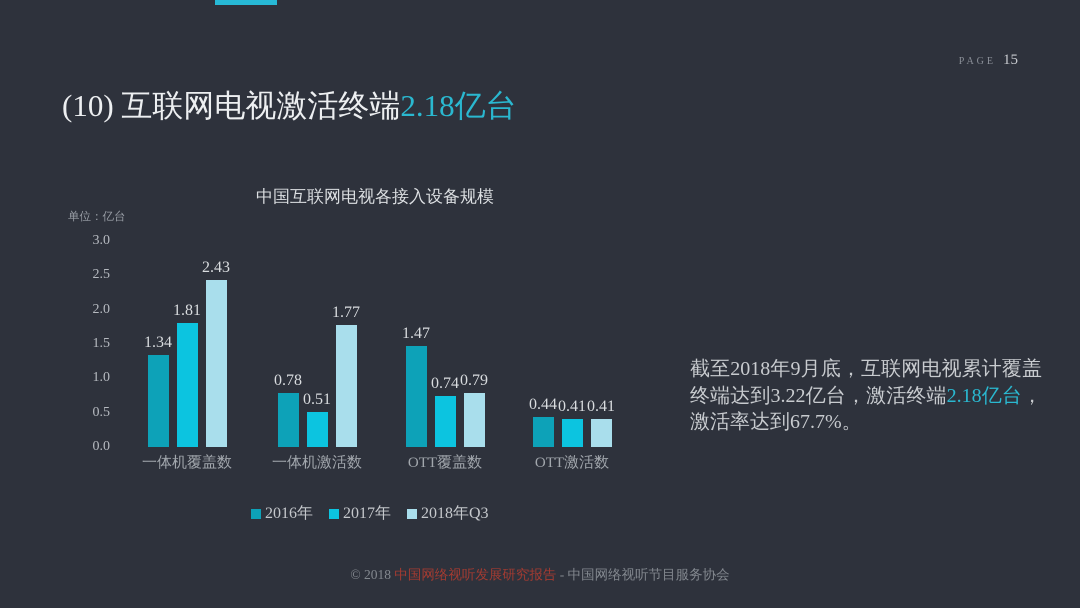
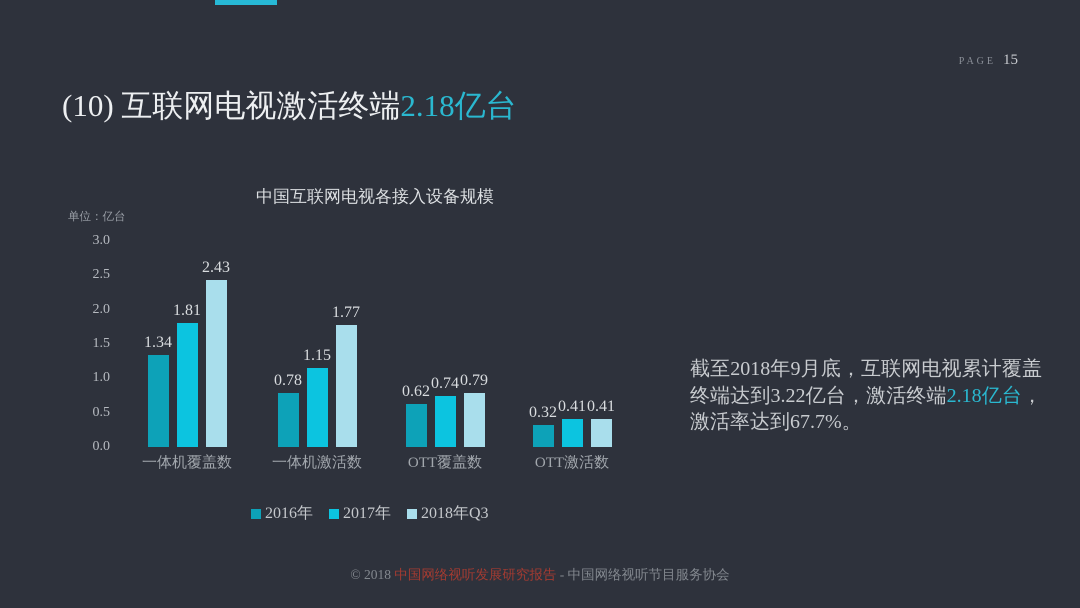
2017年/一体机激活数: 0.51 -> 1.15
2016年/OTT覆盖数: 1.47 -> 0.62
2016年/OTT激活数: 0.44 -> 0.32
